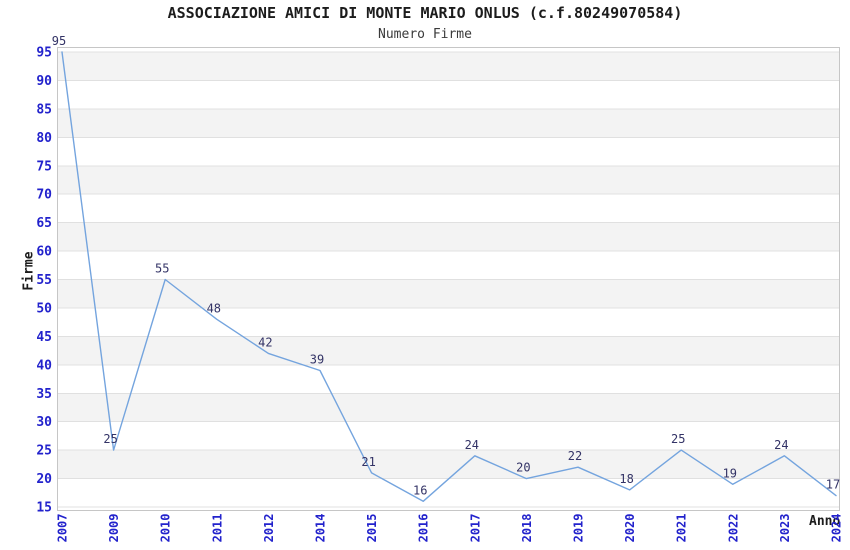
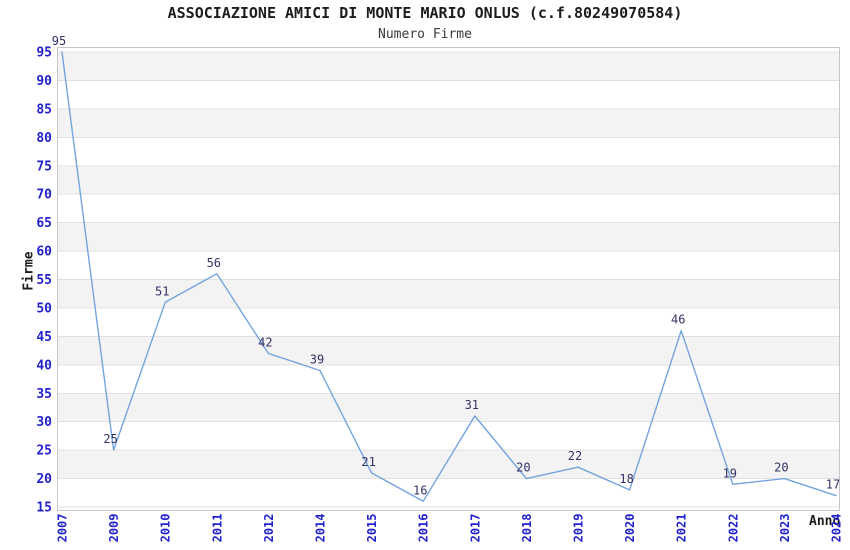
2010: 55 -> 51
2011: 48 -> 56
2017: 24 -> 31
2021: 25 -> 46
2023: 24 -> 20
